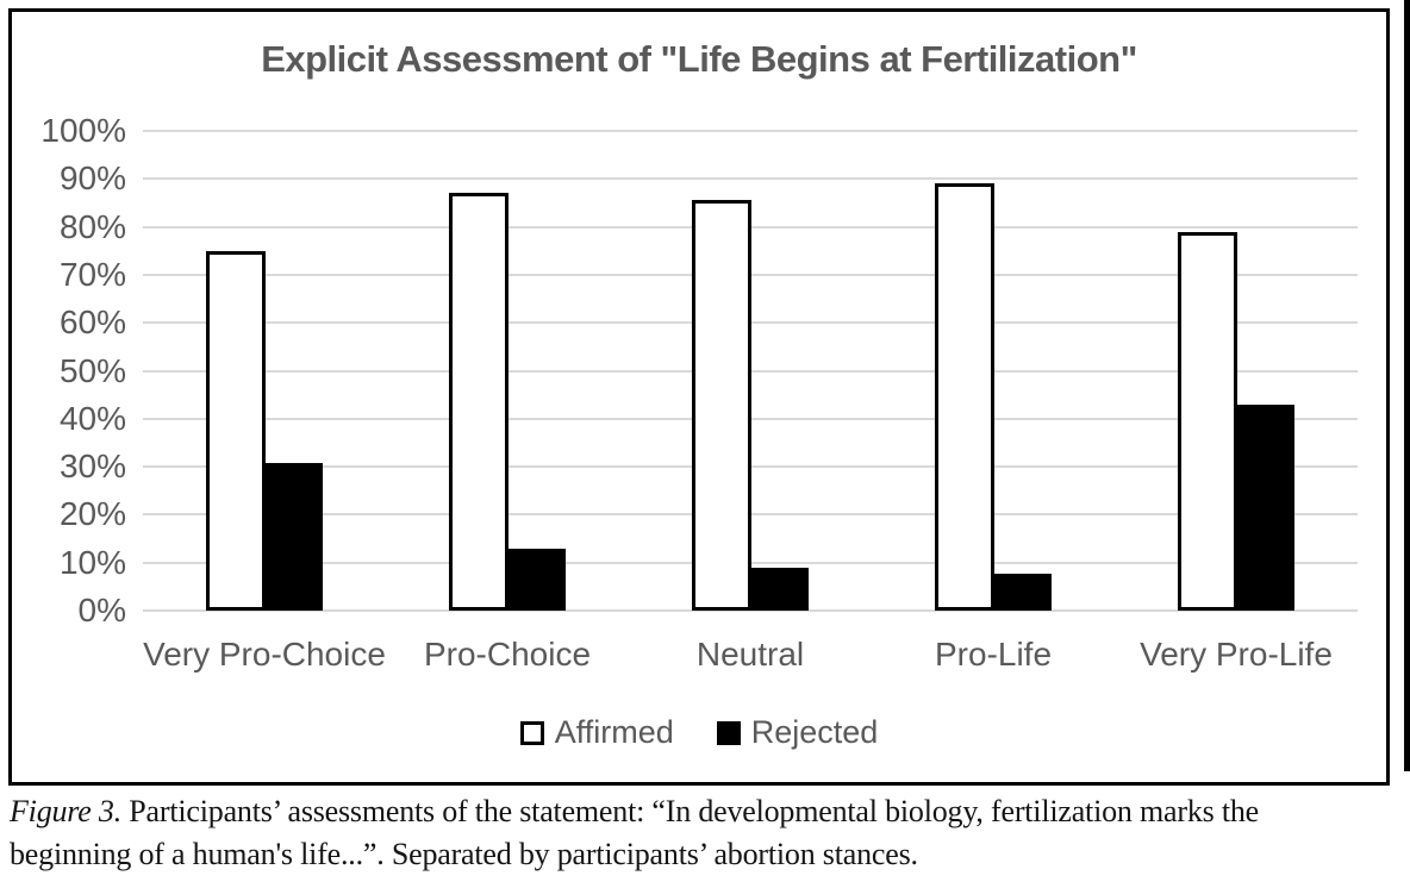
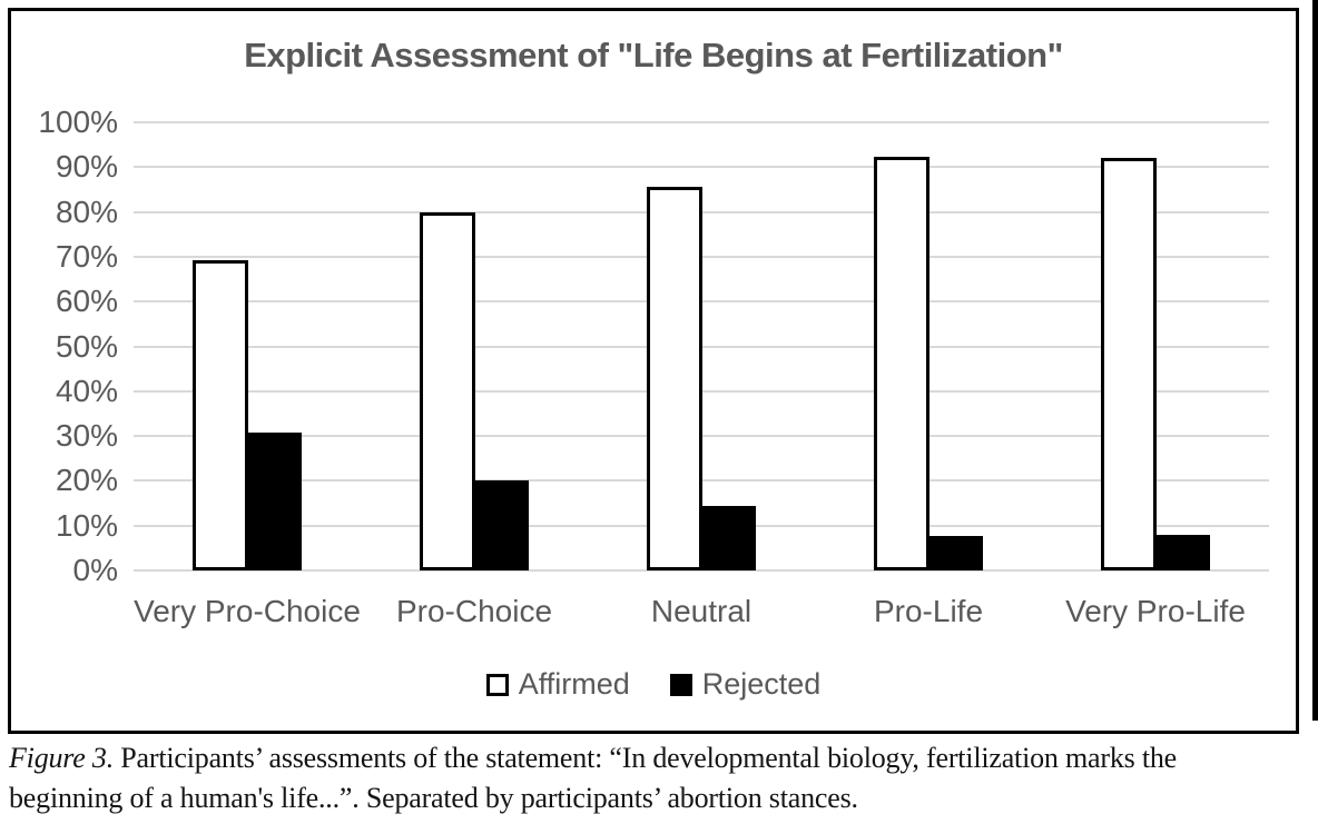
Affirmed/Very Pro-Choice: 75% -> 69%
Affirmed/Pro-Choice: 87% -> 80%
Rejected/Pro-Choice: 13% -> 20%
Rejected/Neutral: 9% -> 14%
Affirmed/Pro-Life: 89% -> 92%
Affirmed/Very Pro-Life: 79% -> 92%
Rejected/Very Pro-Life: 43% -> 8%
